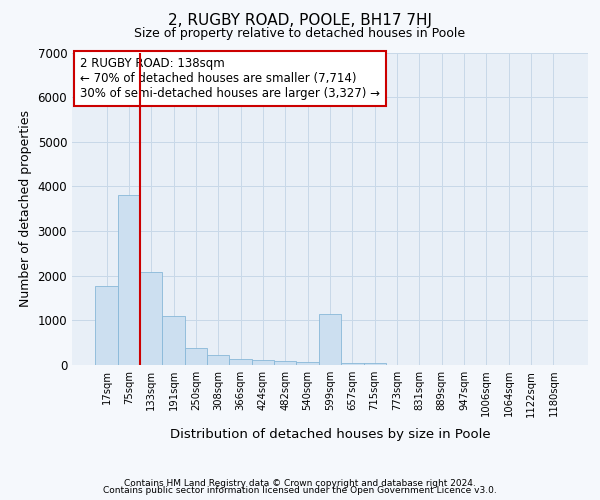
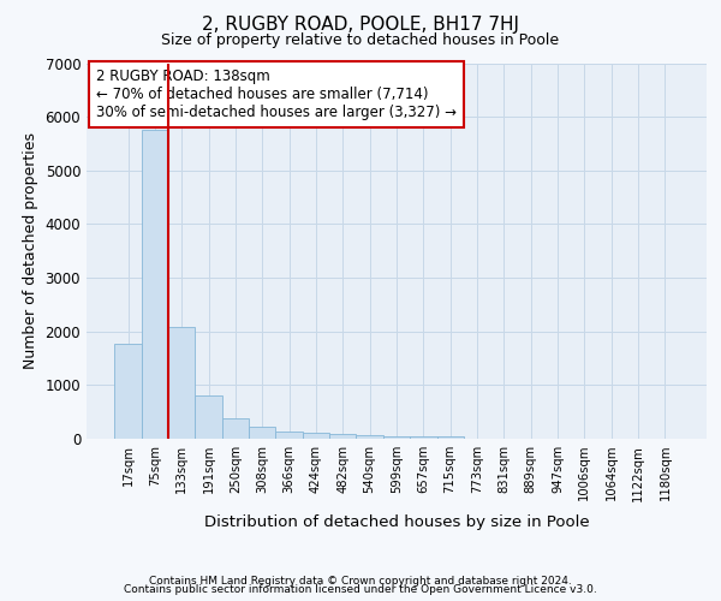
75sqm: 3800 -> 5750
191sqm: 1100 -> 800
599sqm: 1150 -> 60
